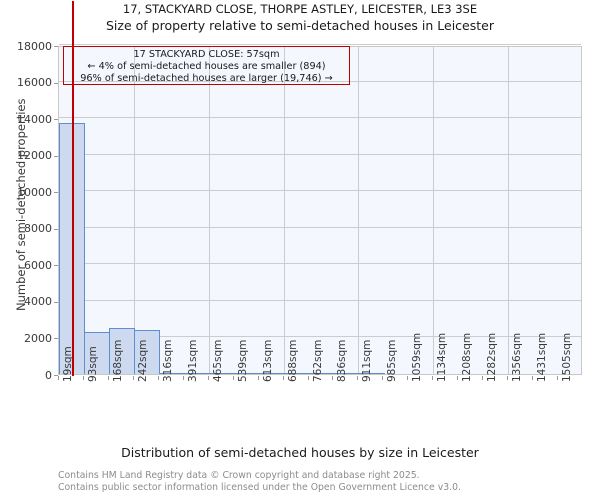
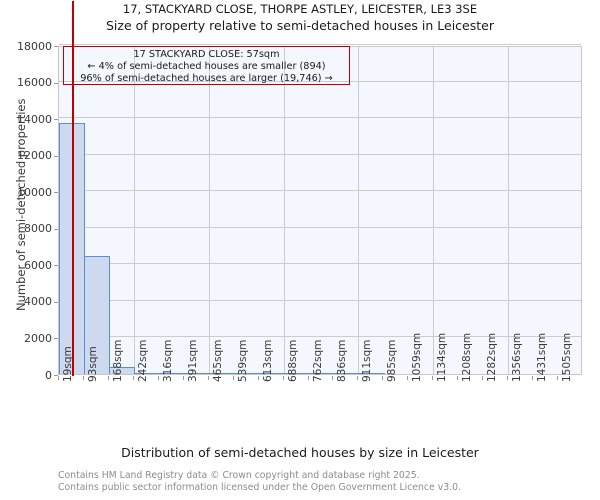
93sqm: 2300 -> 6500
168sqm: 2500 -> 400
242sqm: 2400 -> 100
